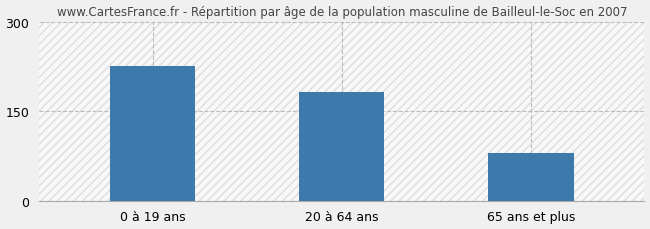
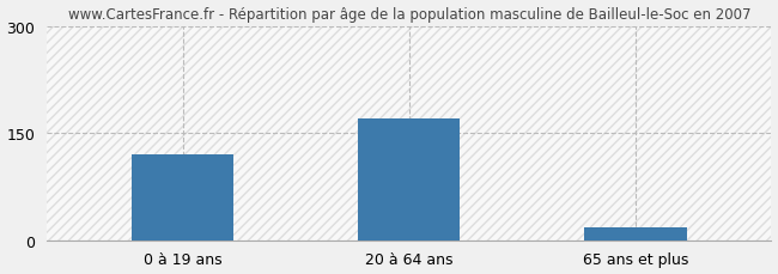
0 à 19 ans: 226 -> 120
20 à 64 ans: 182 -> 170
65 ans et plus: 80 -> 18
